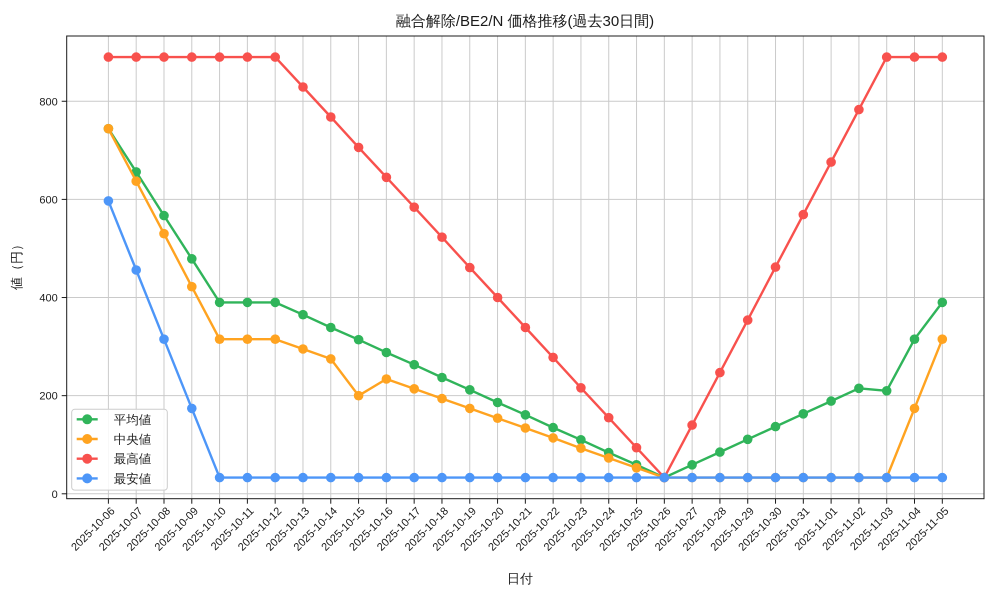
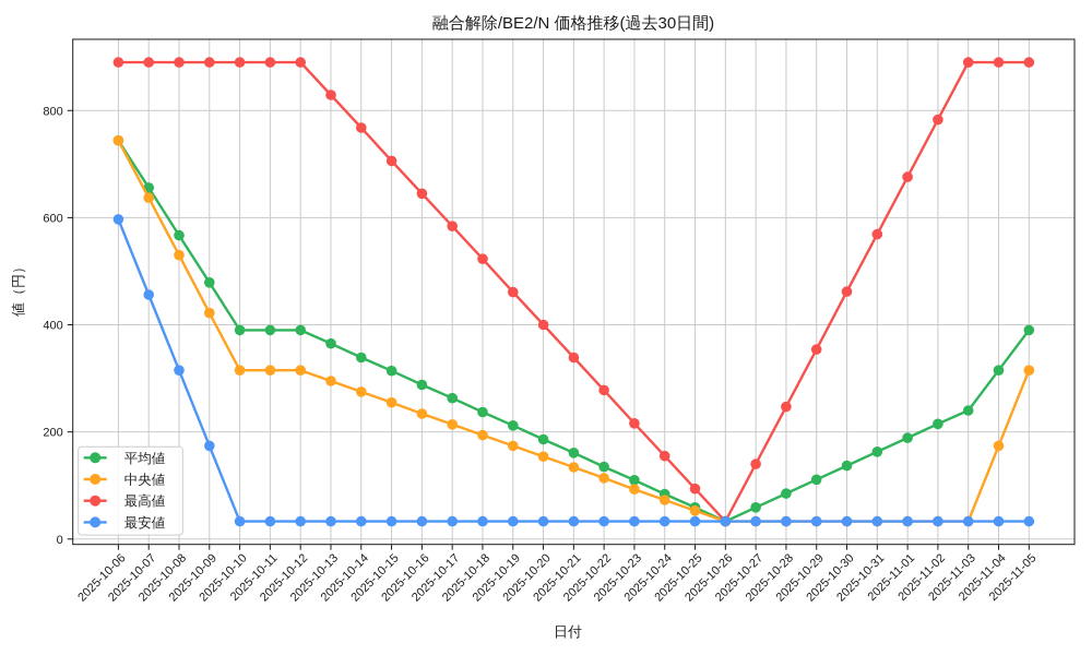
中央値/2025-10-15: 200 -> 260
平均値/2025-11-03: 210 -> 240
